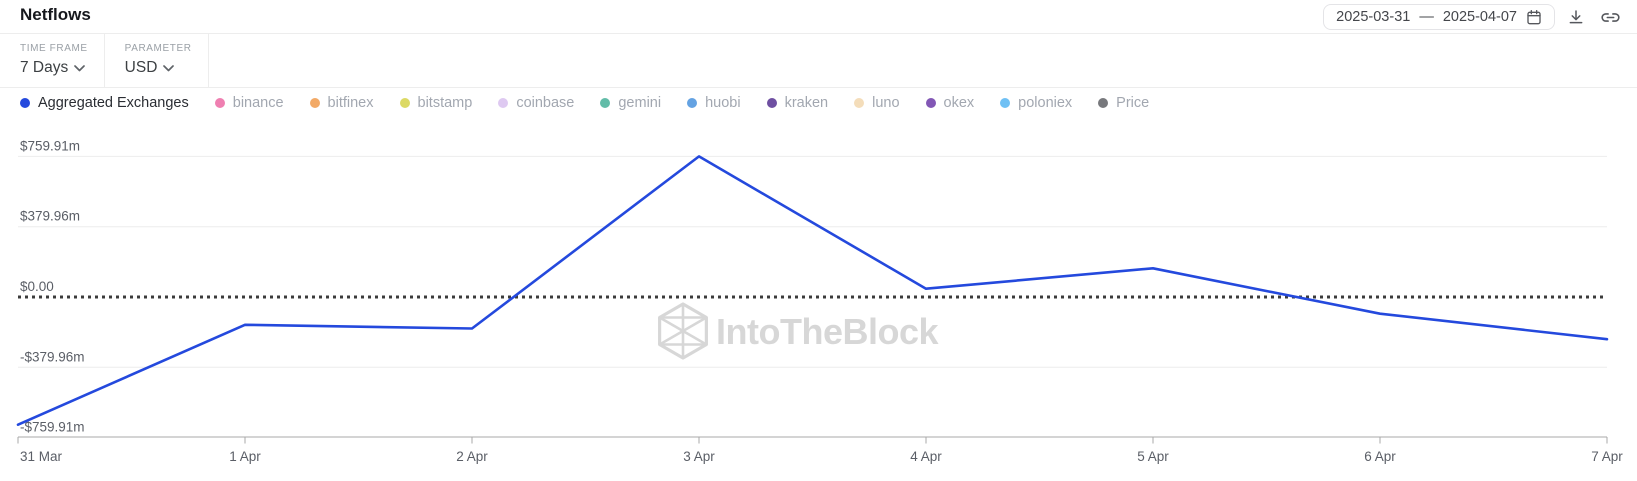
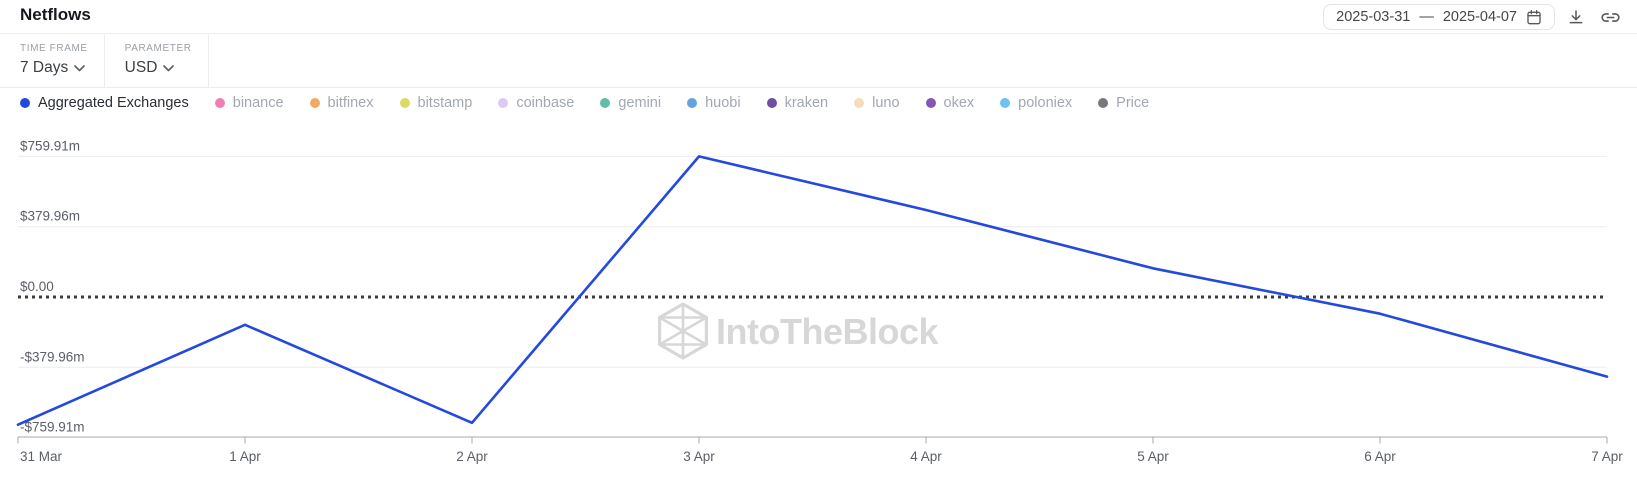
2 Apr: -$170m -> -$680m
4 Apr: $40m -> $470m
7 Apr: -$230m -> -$430m
